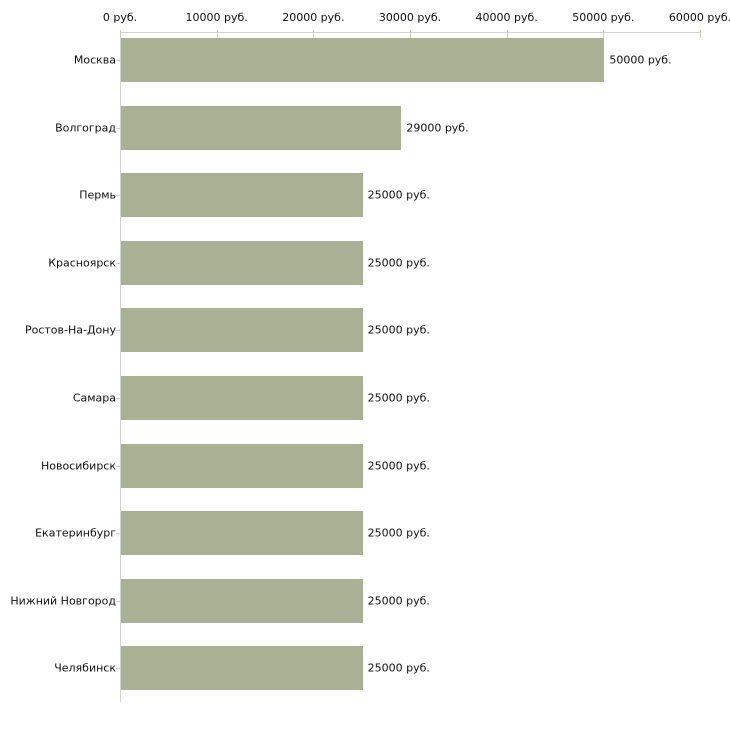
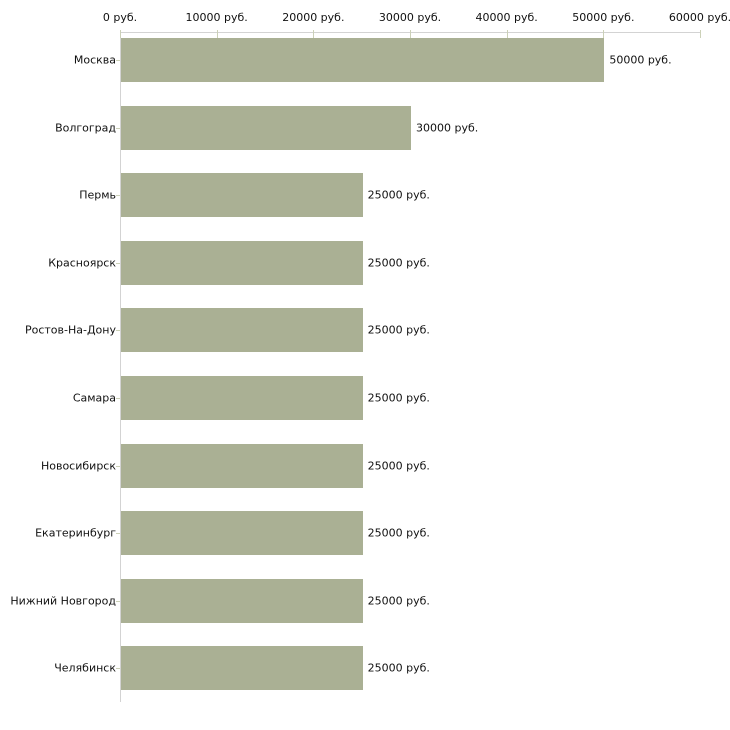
Волгоград: 29000 -> 30000
